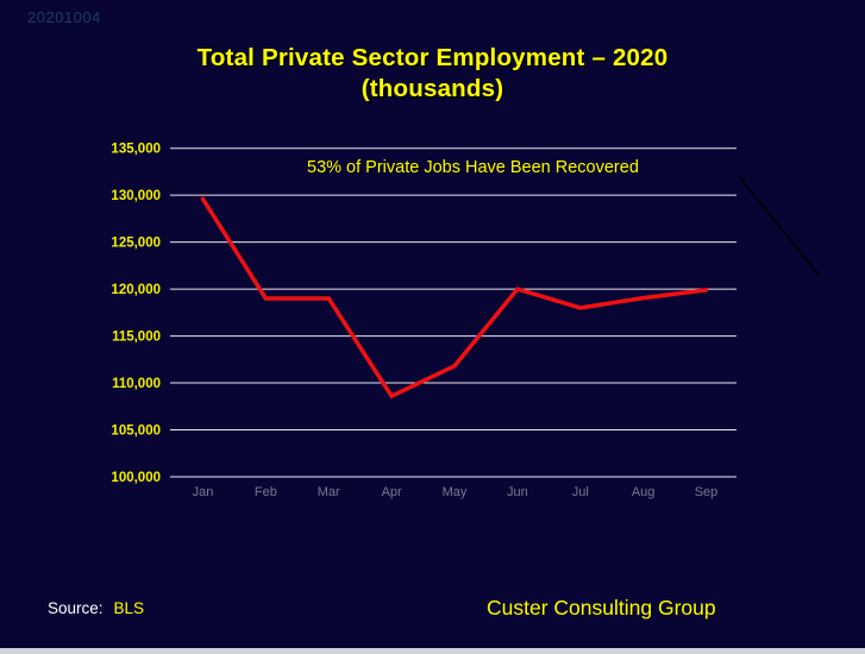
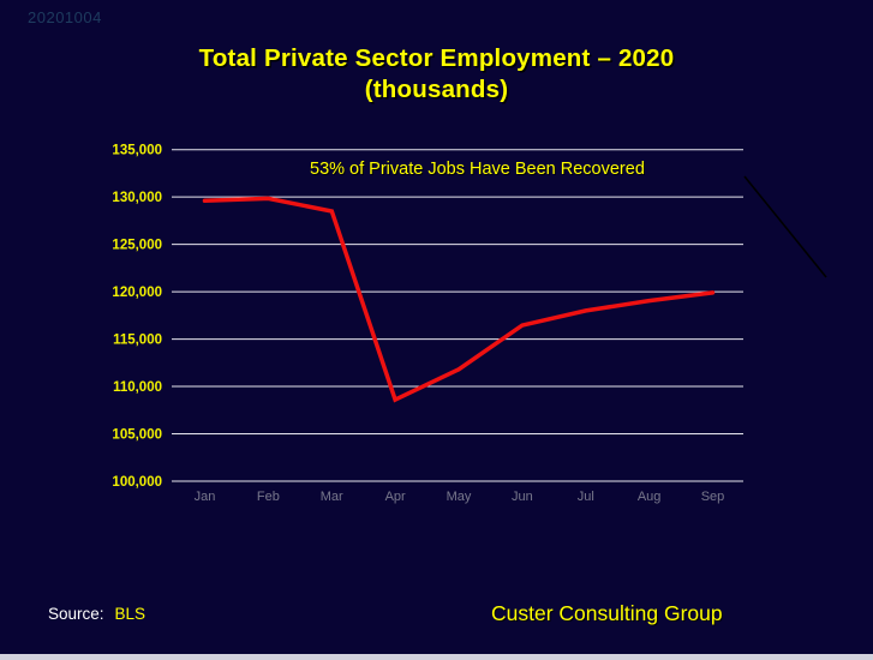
Feb: 119000 -> 130000
Mar: 119000 -> 128000
Jun: 120000 -> 116000
